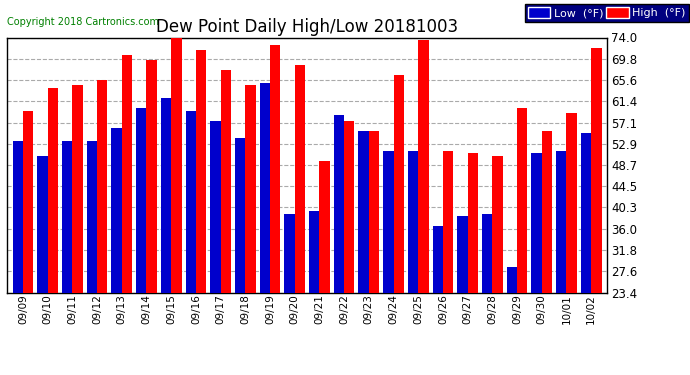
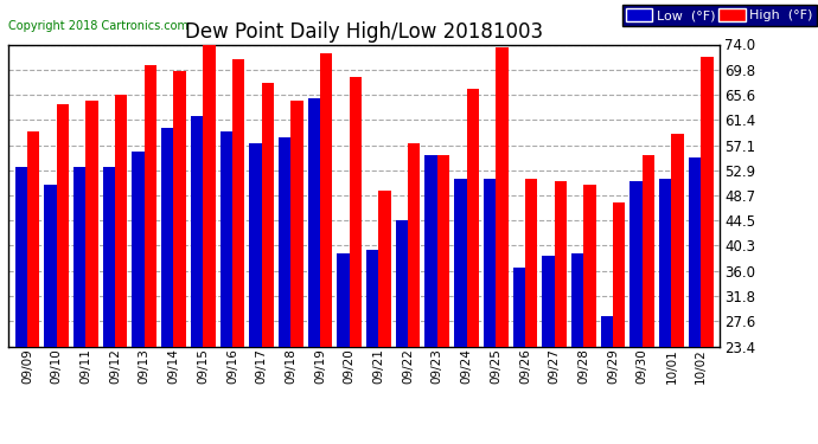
Low (°F)/09/18: 54.0 -> 58.5
Low (°F)/09/22: 58.6 -> 44.5
High (°F)/09/29: 60.0 -> 47.5
